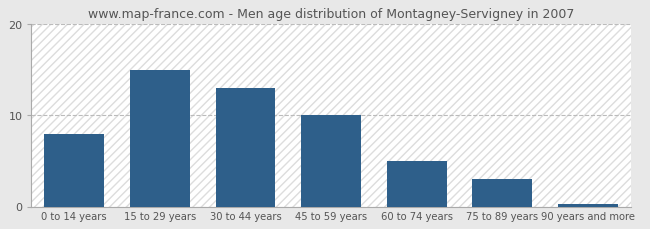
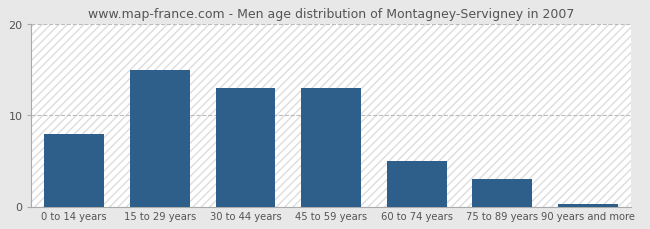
45 to 59 years: 10.0 -> 13.0
